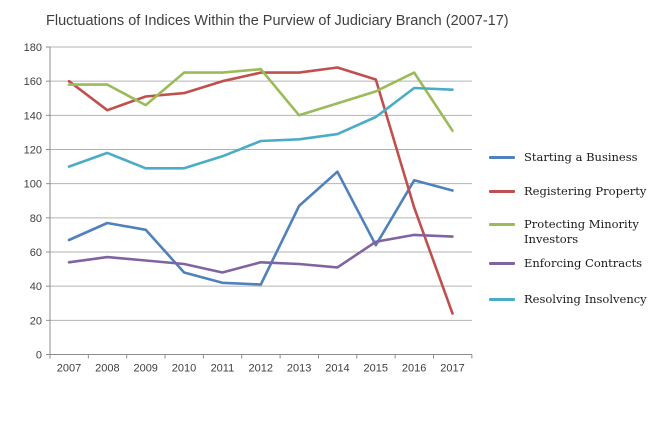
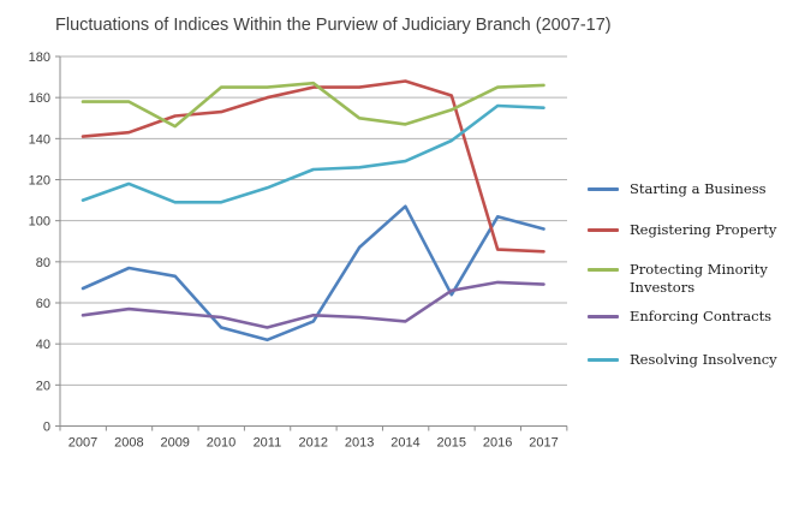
Registering Property/2007: 160 -> 141
Starting a Business/2012: 41 -> 51
Protecting Minority Investors/2013: 140 -> 150
Registering Property/2017: 24 -> 85
Protecting Minority Investors/2017: 131 -> 166
